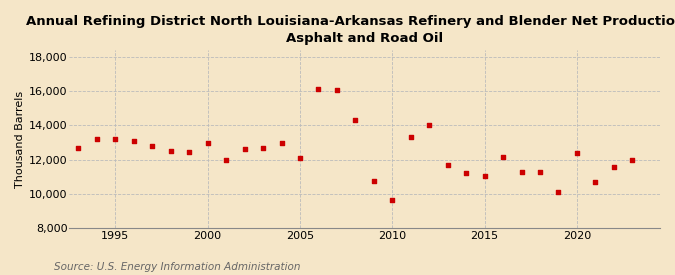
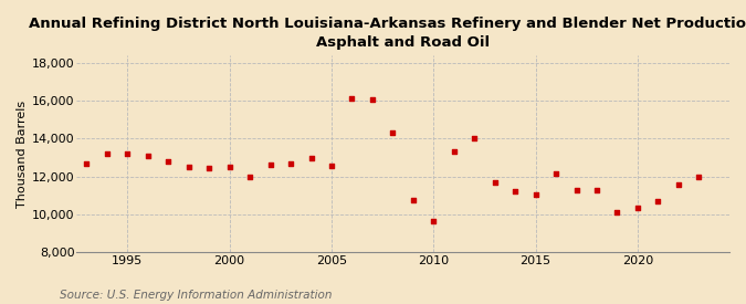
2000: 13,000 -> 12,500
2005: 12,100 -> 12,600
2020: 12,400 -> 10,400
